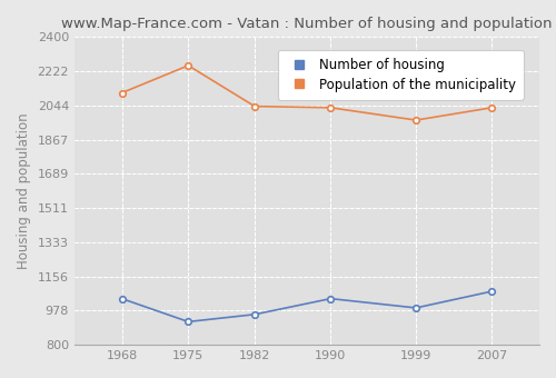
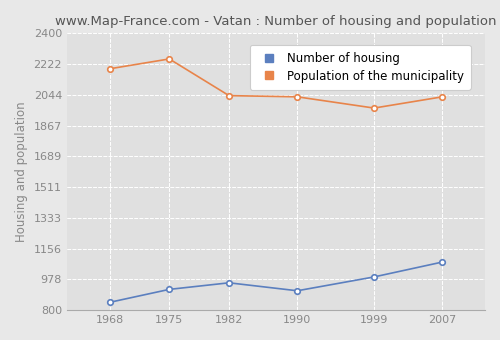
Number of housing/1968: 1040 -> 840
Population of the municipality/1968: 2110 -> 2200
Number of housing/1990: 1040 -> 910
